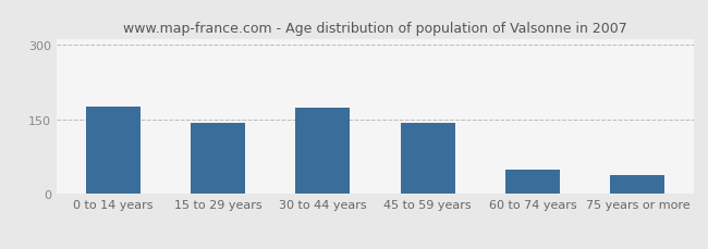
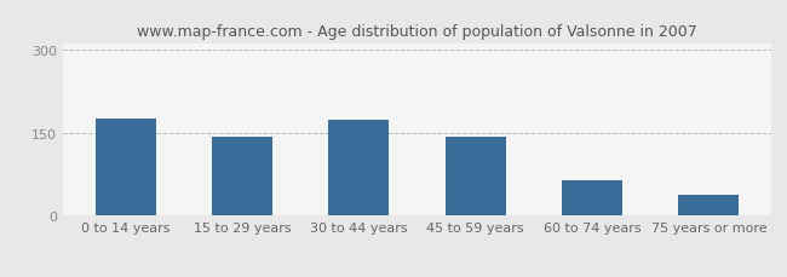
60 to 74 years: 50 -> 65
